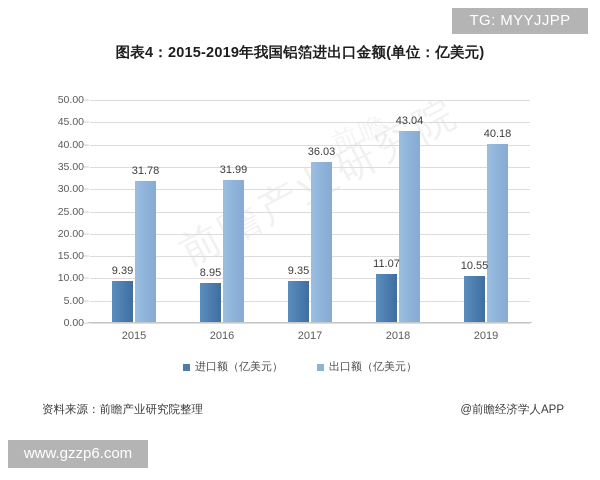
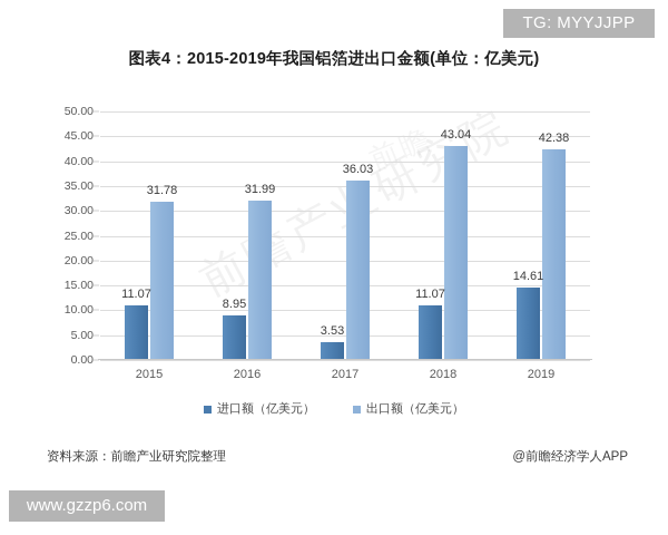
进口额（亿美元）/2015: 9.39 -> 11.07
进口额（亿美元）/2017: 9.35 -> 3.53
进口额（亿美元）/2019: 10.55 -> 14.61
出口额（亿美元）/2019: 40.18 -> 42.38
